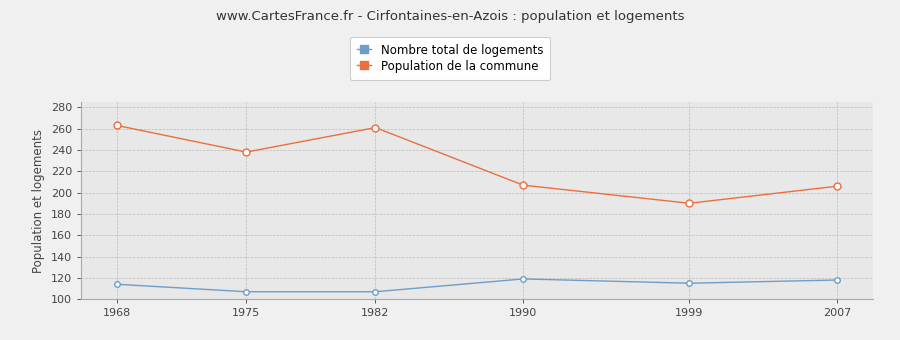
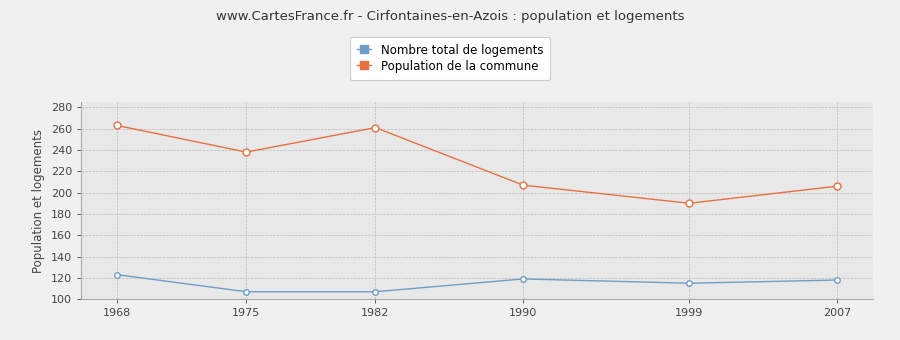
Nombre total de logements/1968: 114 -> 123
